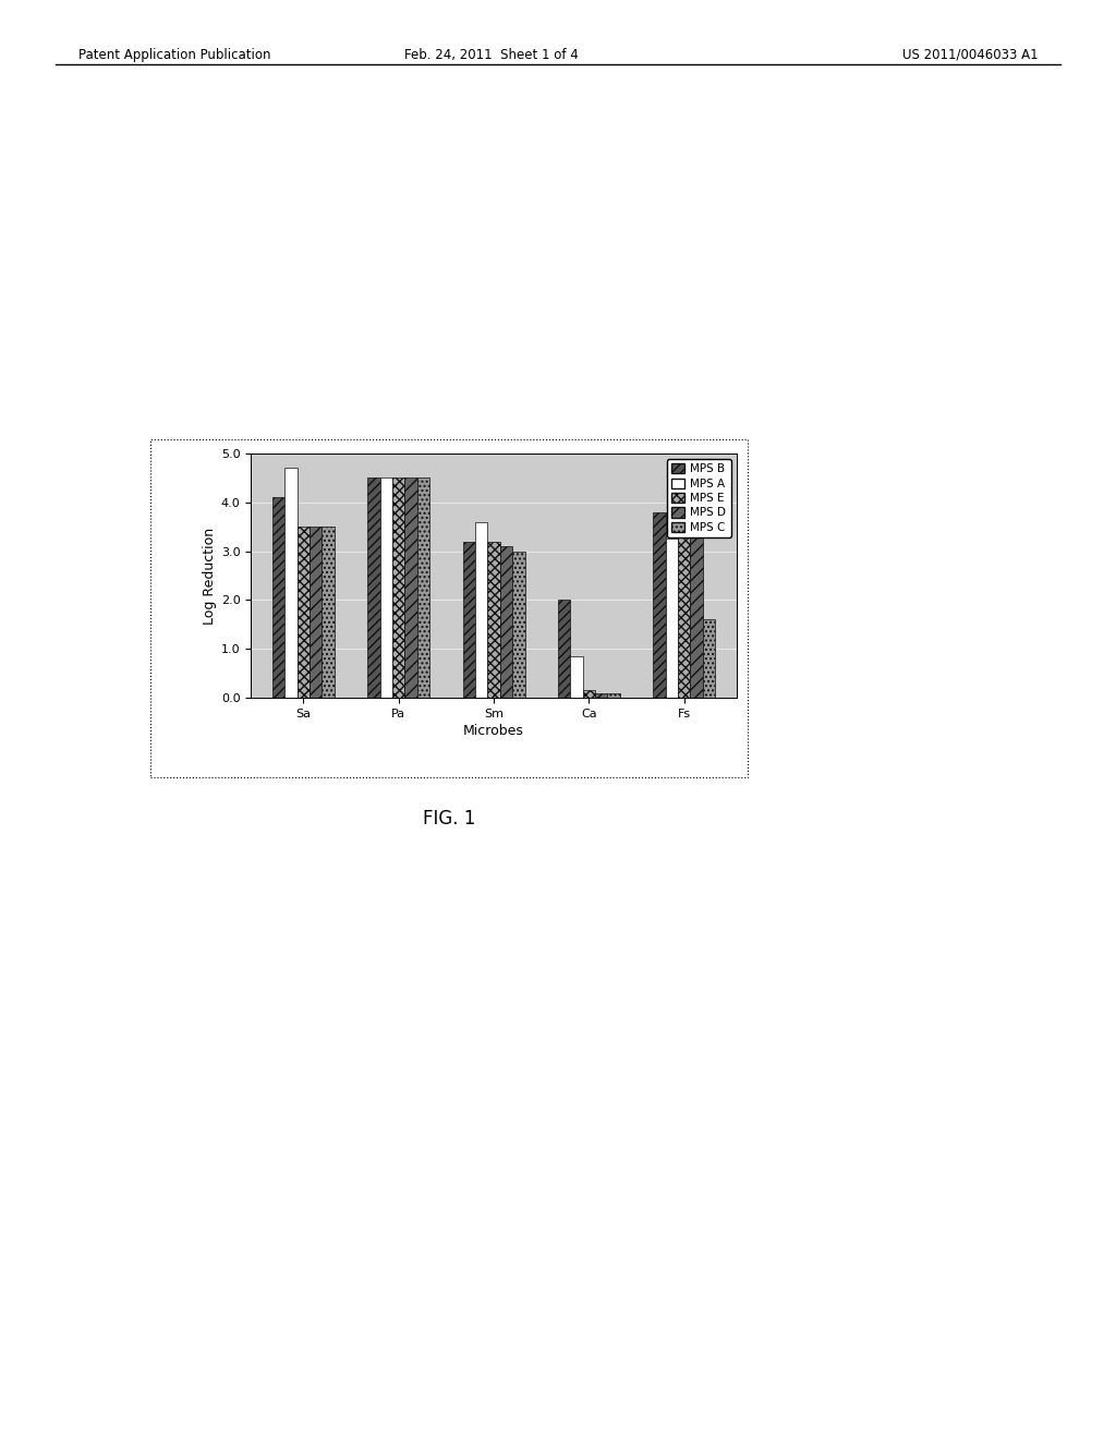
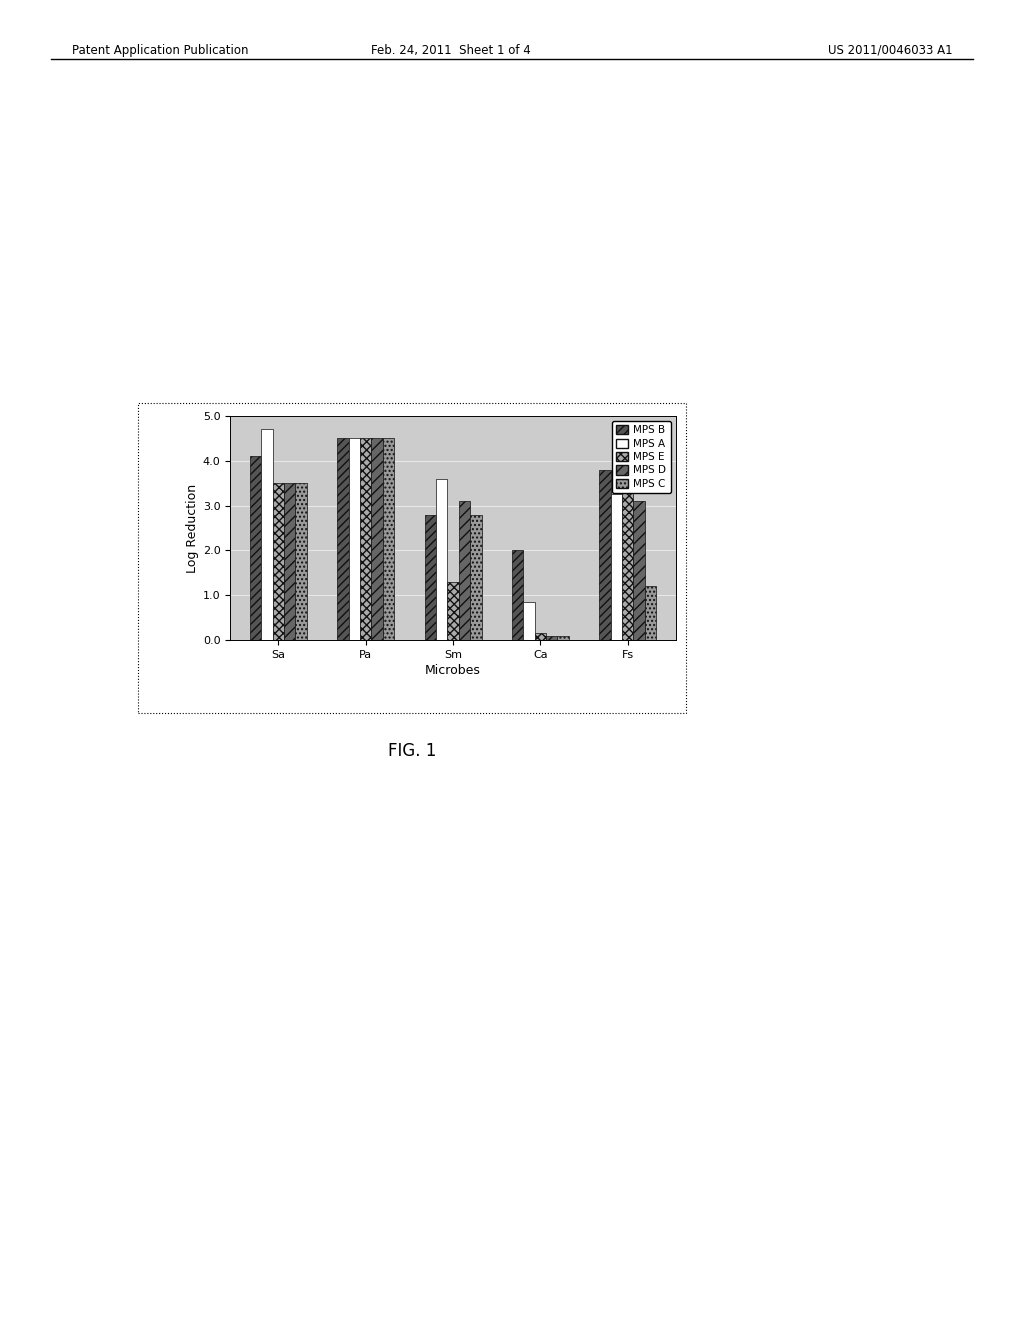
MPS B/Sm: 3.2 -> 2.8
MPS E/Sm: 3.20 -> 1.30
MPS C/Sm: 3.0 -> 2.8
MPS D/Fs: 3.3 -> 3.1
MPS C/Fs: 1.6 -> 1.2
